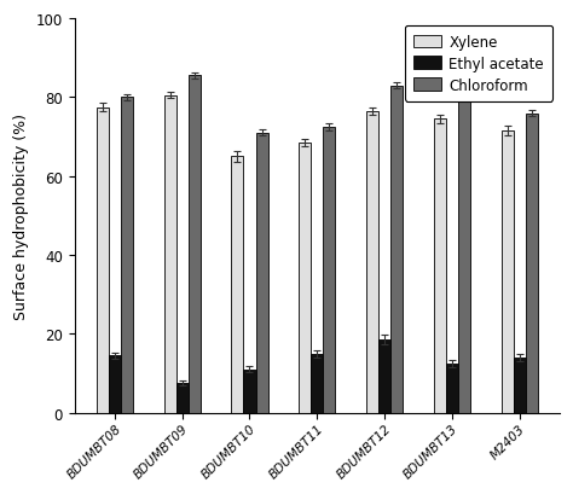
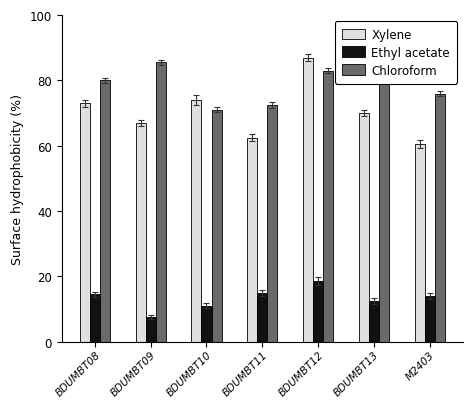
Xylene/BDUMBT08: 77.5 -> 73.0
Xylene/BDUMBT09: 80.5 -> 67.0
Xylene/BDUMBT10: 65.0 -> 74.0
Xylene/BDUMBT11: 68.5 -> 62.5
Xylene/BDUMBT12: 76.5 -> 87.0
Xylene/BDUMBT13: 74.5 -> 70.0
Xylene/M2403: 71.5 -> 60.5
